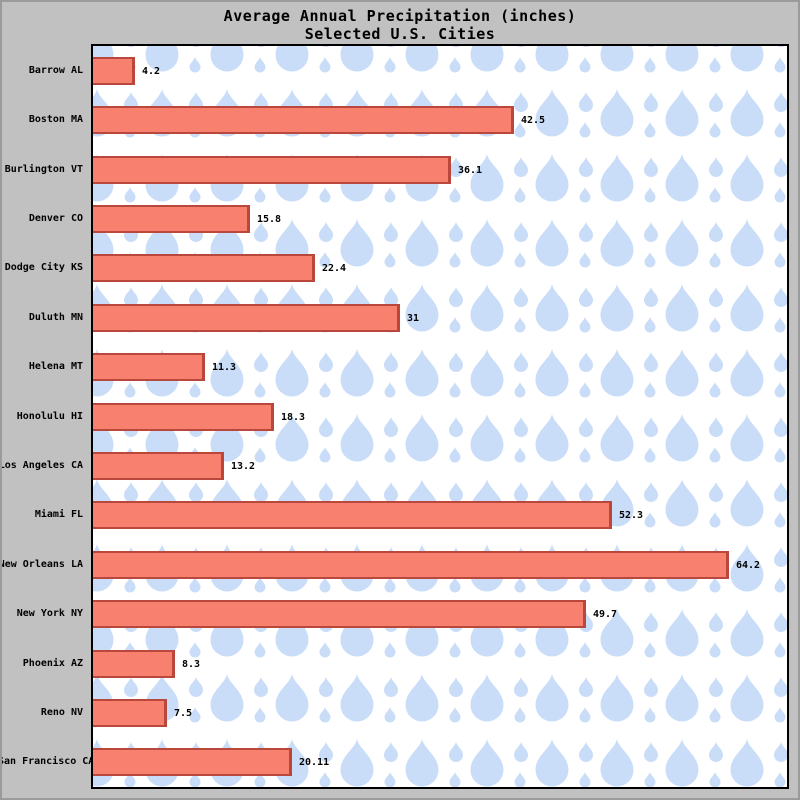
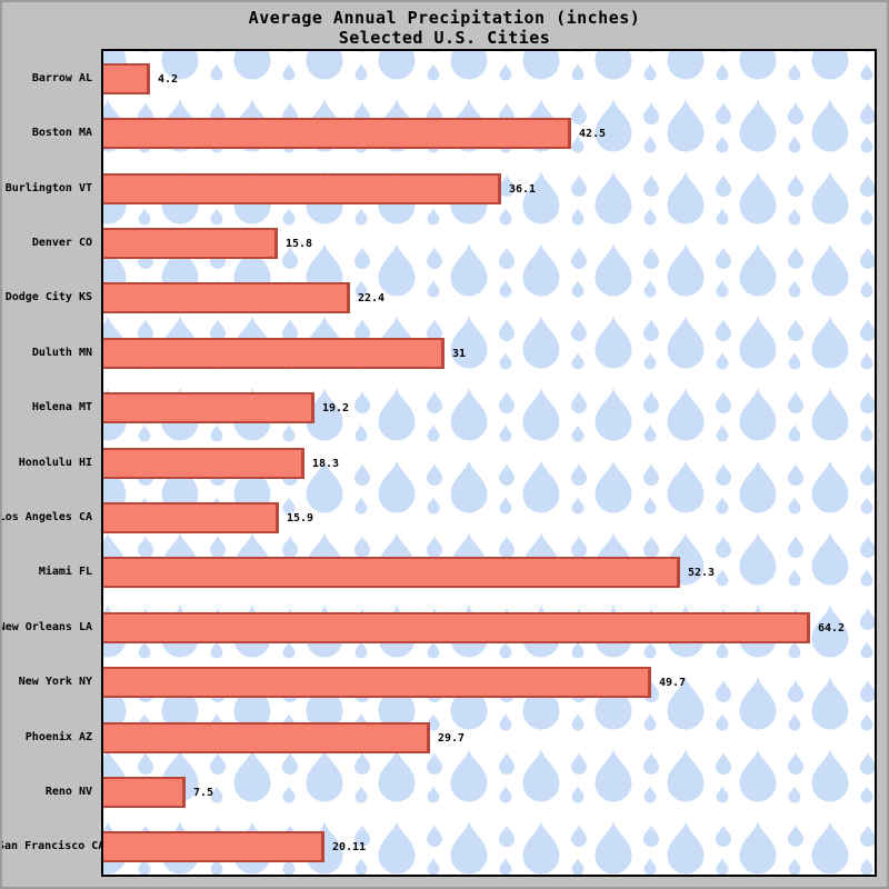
Helena MT: 11.3 -> 19.2
Los Angeles CA: 13.2 -> 15.9
Phoenix AZ: 8.3 -> 29.7
